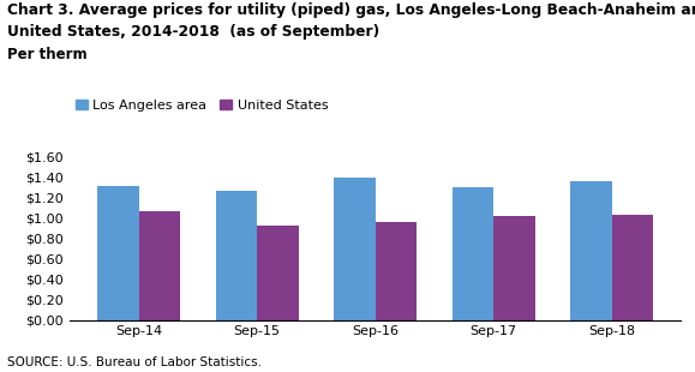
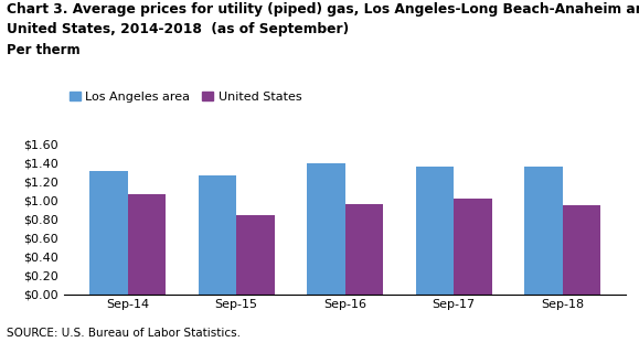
United States/Sep-15: $0.92 -> $0.84
Los Angeles area/Sep-17: $1.30 -> $1.36
United States/Sep-18: $1.03 -> $0.94
